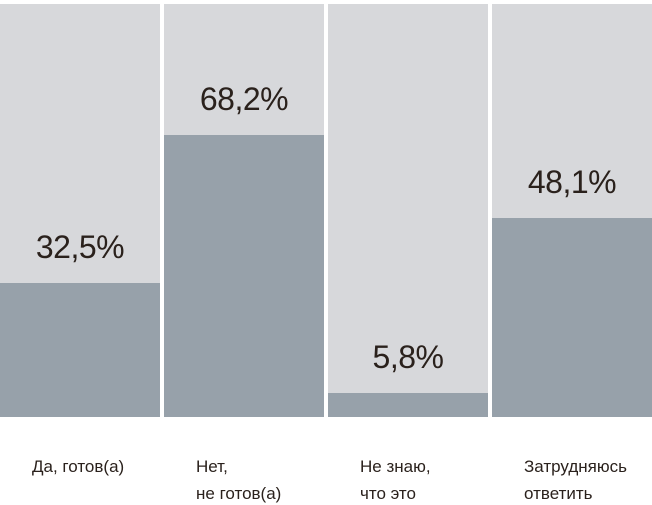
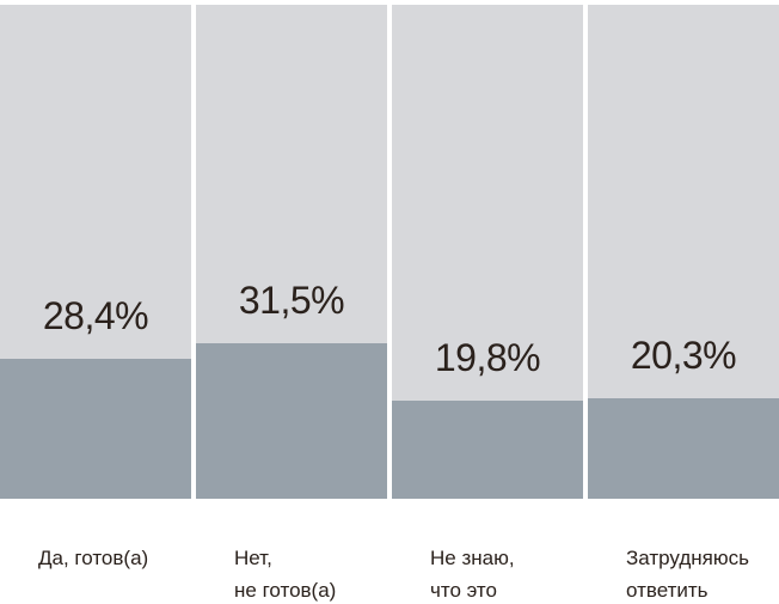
Да, готов(а): 32,5% -> 28,4%
Нет, не готов(а): 68,2% -> 31,5%
Не знаю, что это: 5,8% -> 19,8%
Затрудняюсь ответить: 48,1% -> 20,3%
